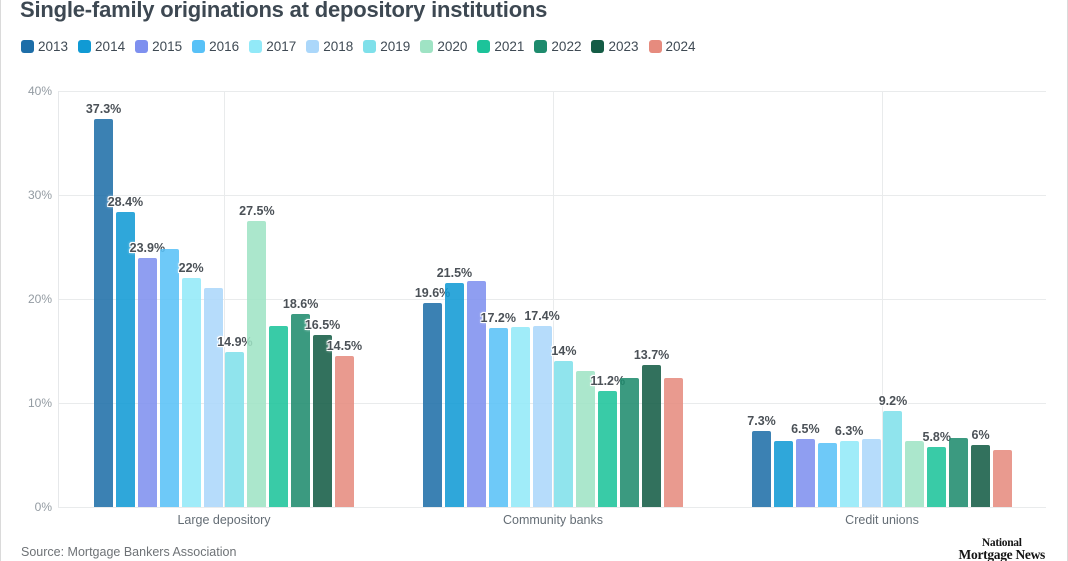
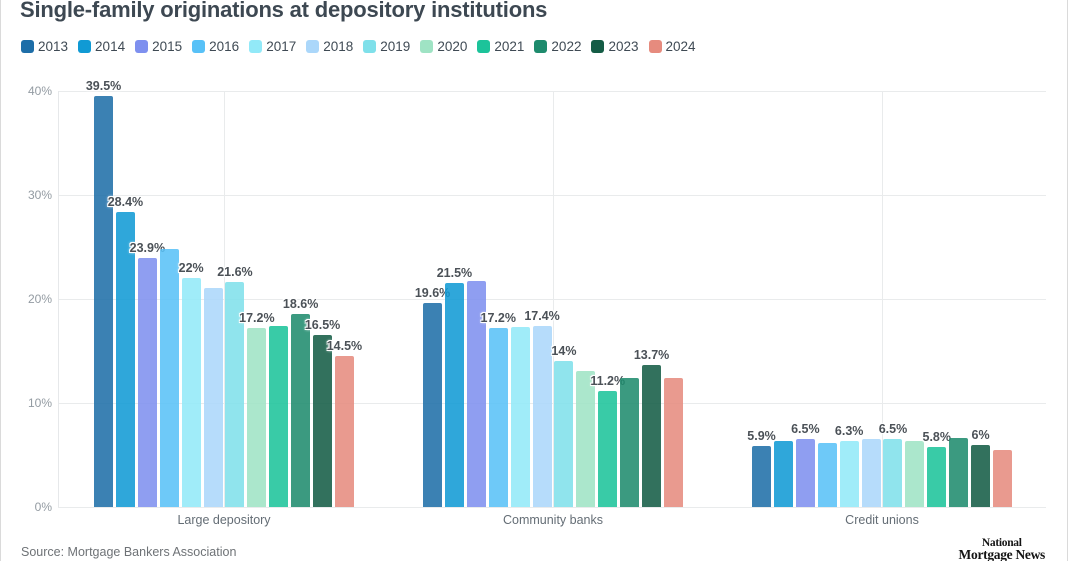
2013/Large depository: 37.3% -> 39.5%
2019/Large depository: 14.9% -> 21.6%
2020/Large depository: 27.5% -> 17.2%
2013/Credit unions: 7.3% -> 5.9%
2019/Credit unions: 9.2% -> 6.5%
